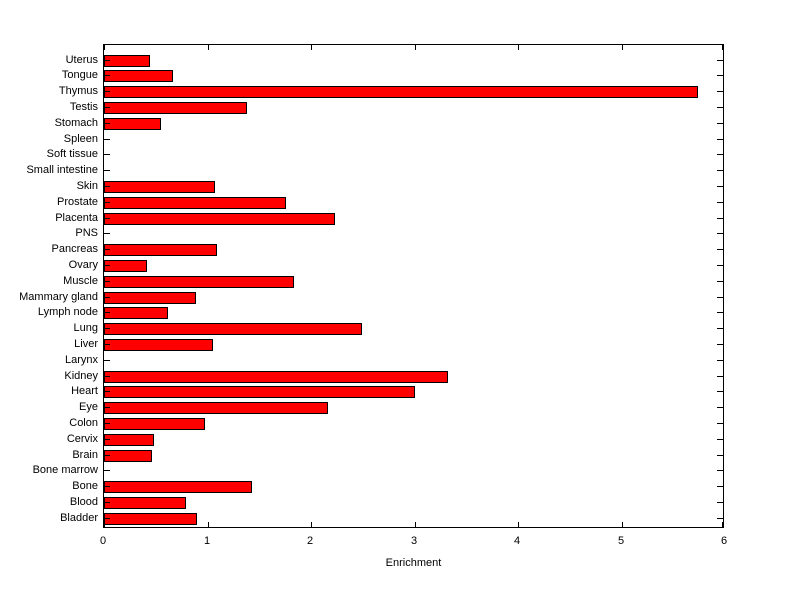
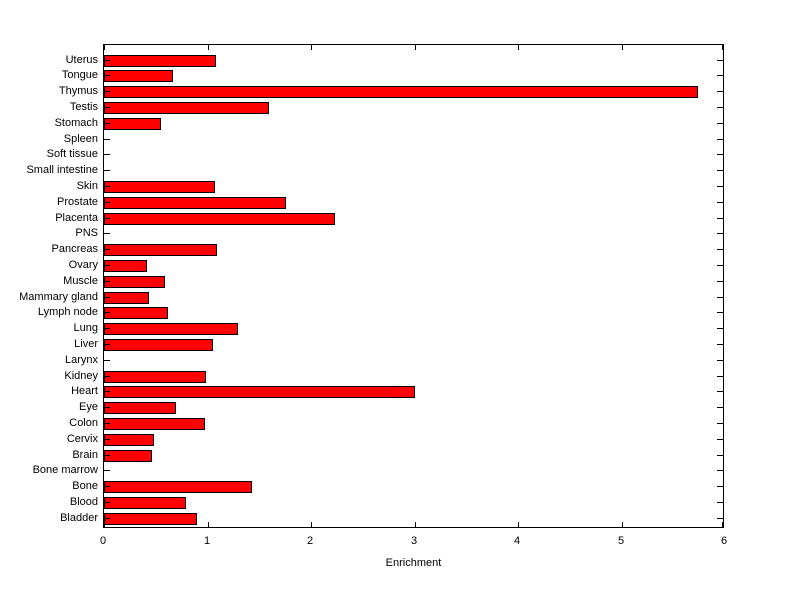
Uterus: 0.44 -> 1.08
Testis: 1.38 -> 1.59
Muscle: 1.84 -> 0.59
Mammary gland: 0.89 -> 0.43
Lung: 2.49 -> 1.29
Kidney: 3.32 -> 0.99
Eye: 2.16 -> 0.70
